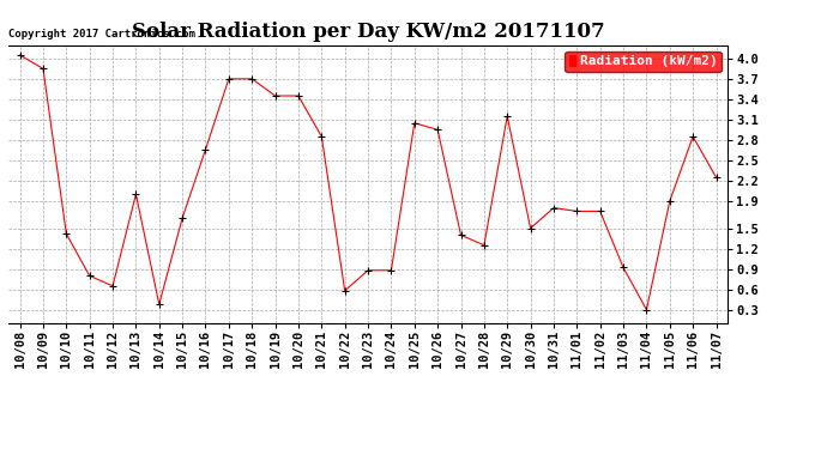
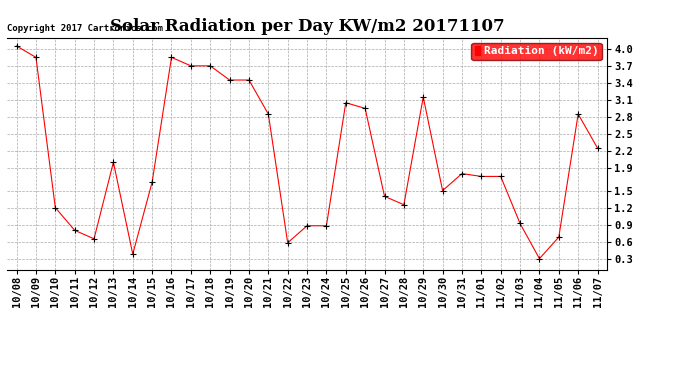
10/10: 1.42 -> 1.20
10/16: 2.66 -> 3.85
11/05: 1.90 -> 0.68
